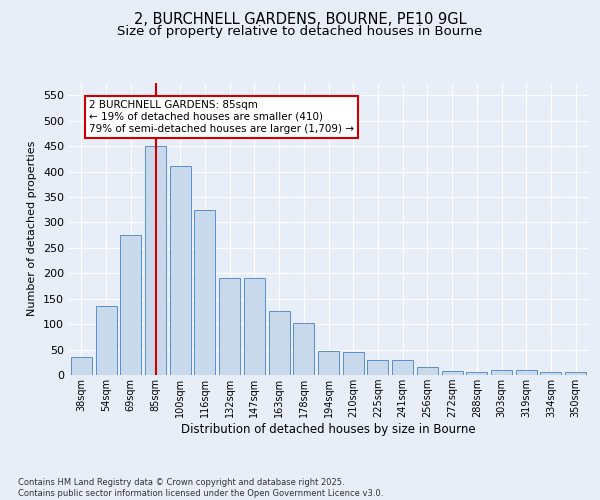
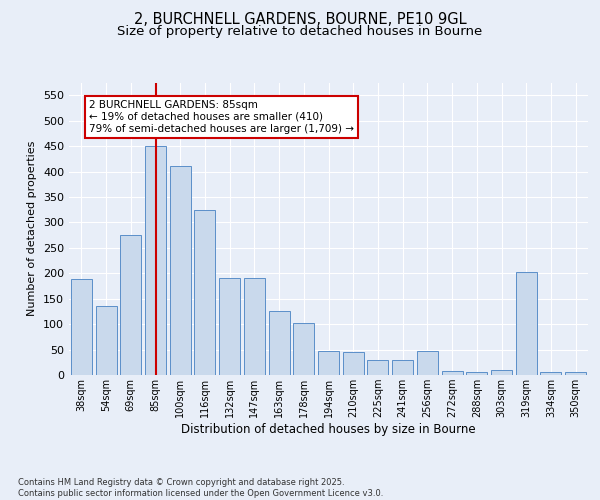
38sqm: 35 -> 188
256sqm: 15 -> 48
319sqm: 9 -> 202
